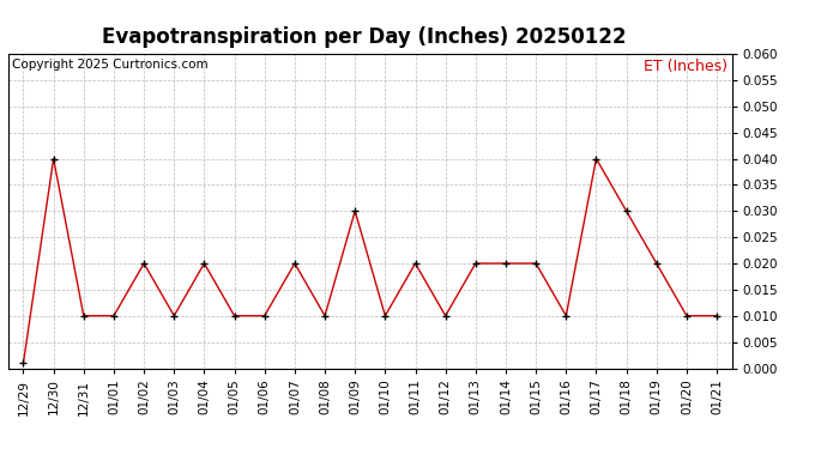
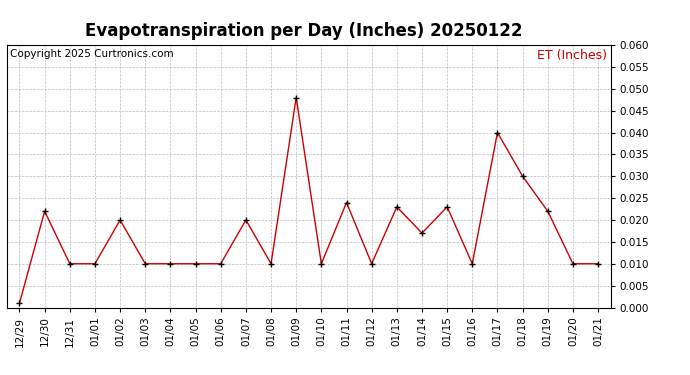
12/30: 0.040 -> 0.022
01/04: 0.020 -> 0.010
01/09: 0.030 -> 0.048
01/11: 0.020 -> 0.024
01/13: 0.020 -> 0.023
01/14: 0.020 -> 0.017
01/15: 0.020 -> 0.023
01/19: 0.020 -> 0.022
